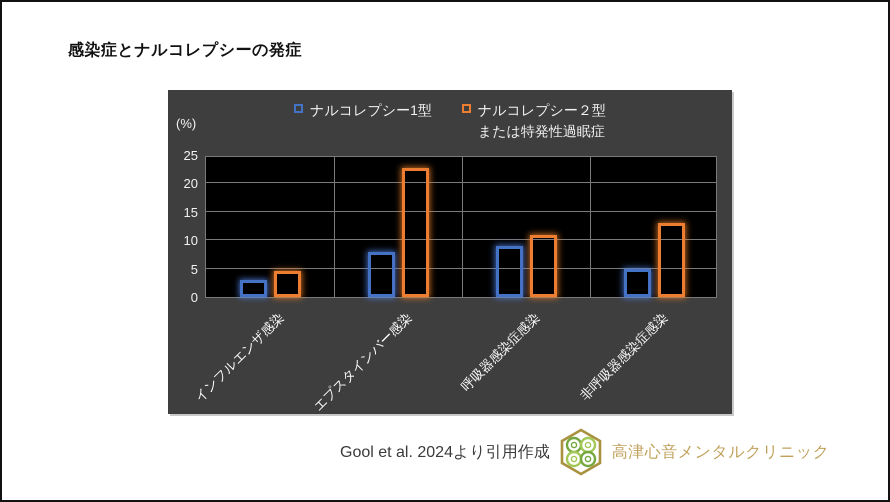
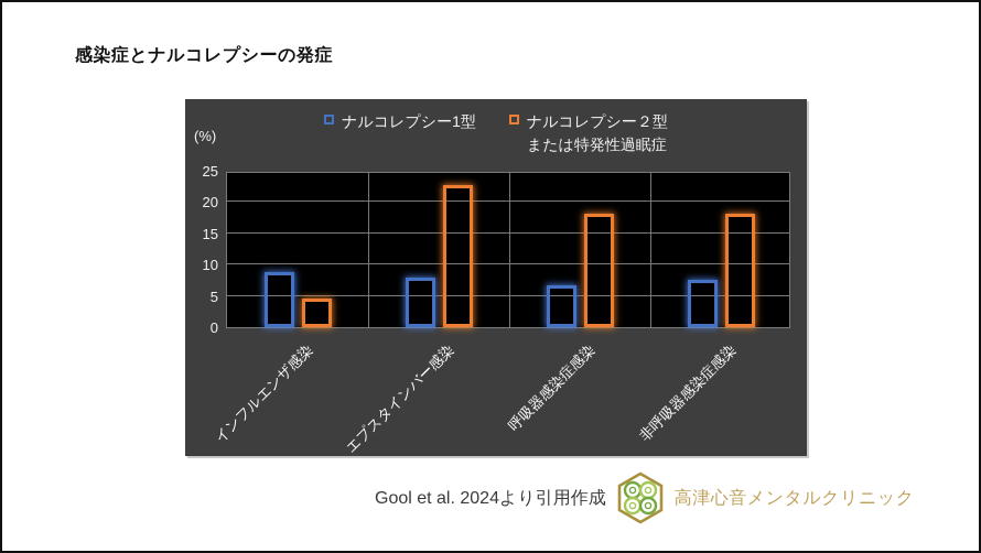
ナルコレプシー1型/インフルエンザ感染: 3 -> 9
ナルコレプシー1型/呼吸器感染症感染: 9 -> 7
ナルコレプシー２型/呼吸器感染症感染: 11 -> 18
ナルコレプシー1型/非呼吸器感染症感染: 5 -> 8
ナルコレプシー２型/非呼吸器感染症感染: 13 -> 18
